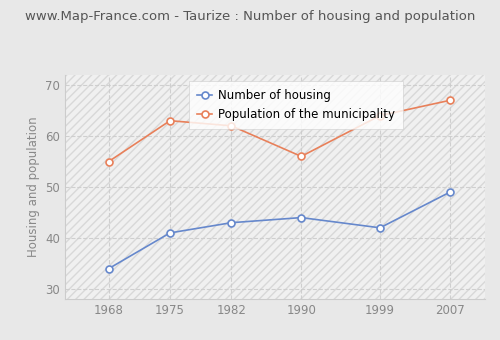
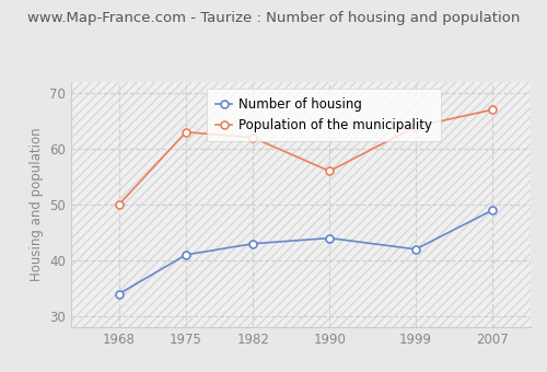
Population of the municipality/1968: 55 -> 50
